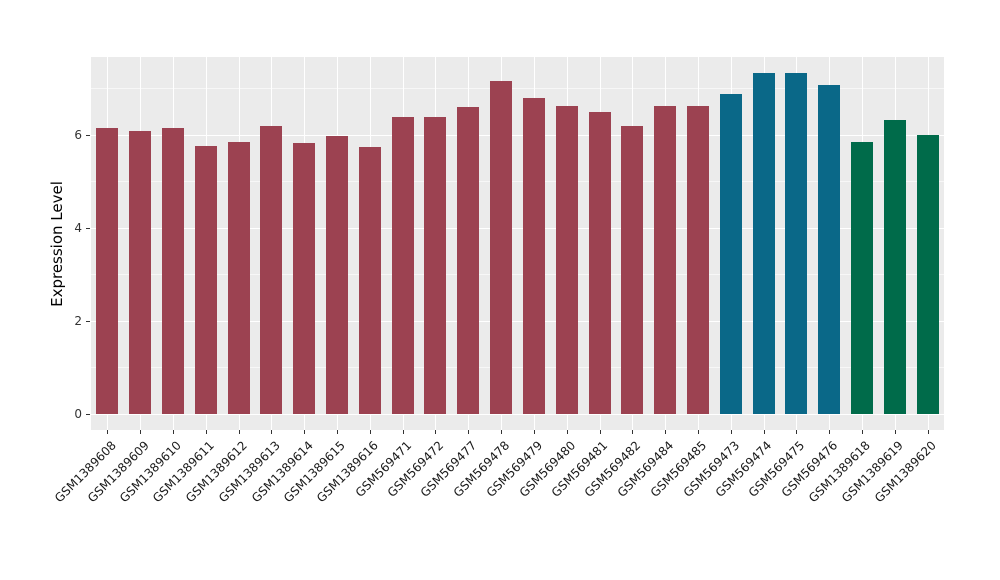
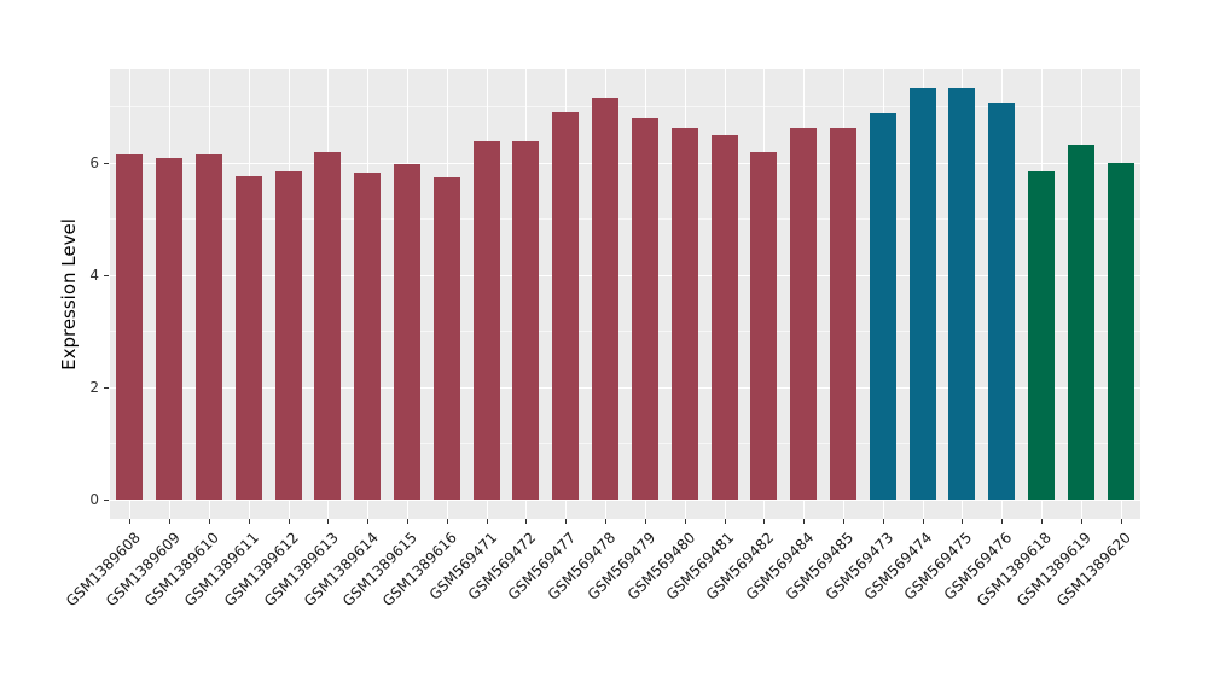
GSM569477: 6.6 -> 6.9
